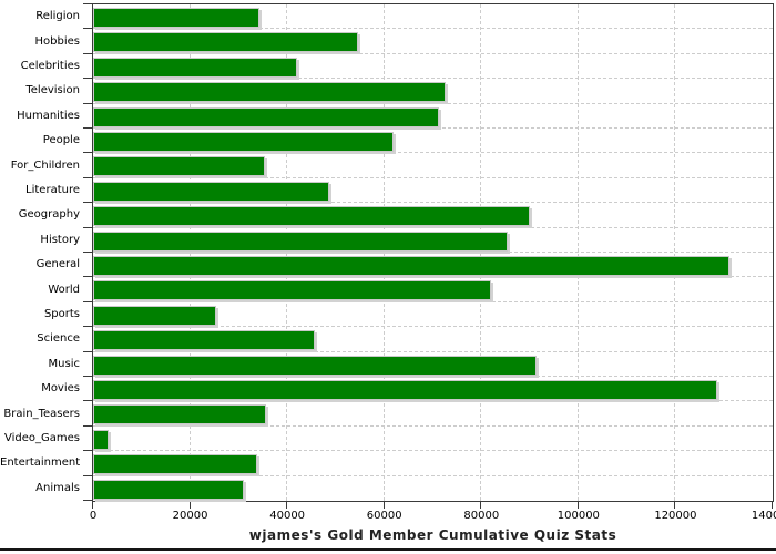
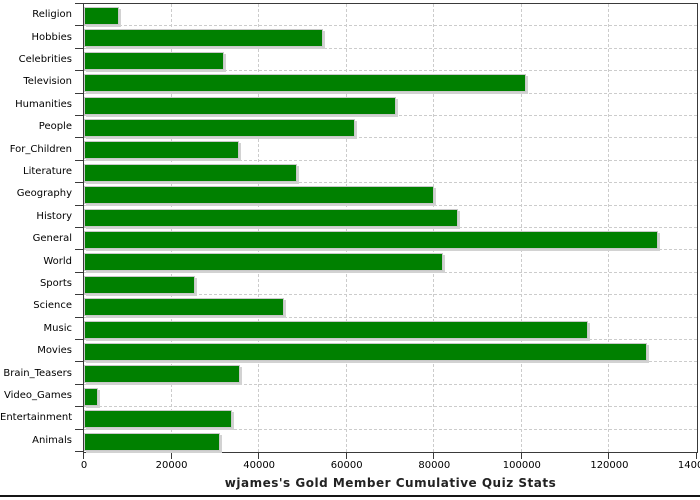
Religion: 34000 -> 8000
Celebrities: 42000 -> 32000
Television: 73000 -> 101000
Geography: 90000 -> 80000
Music: 91000 -> 115000
